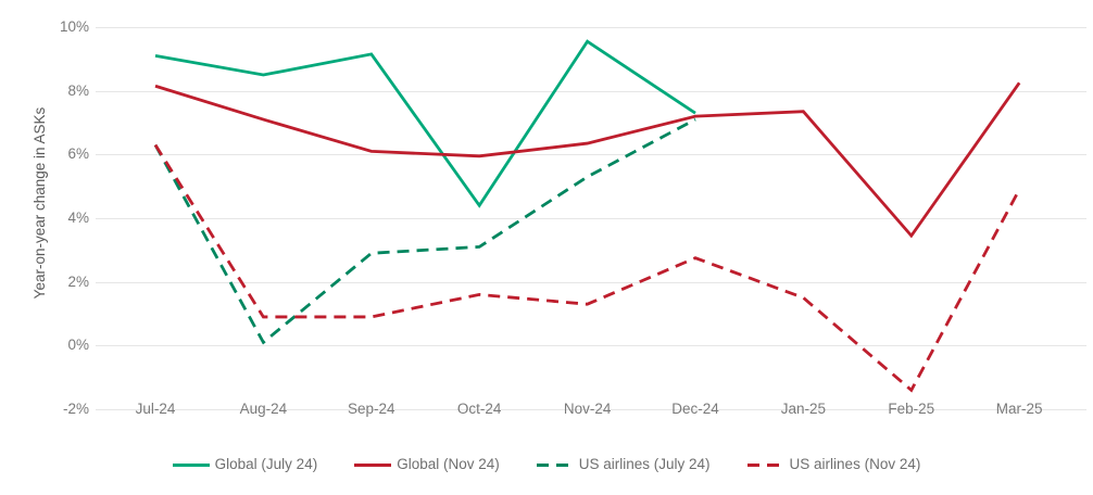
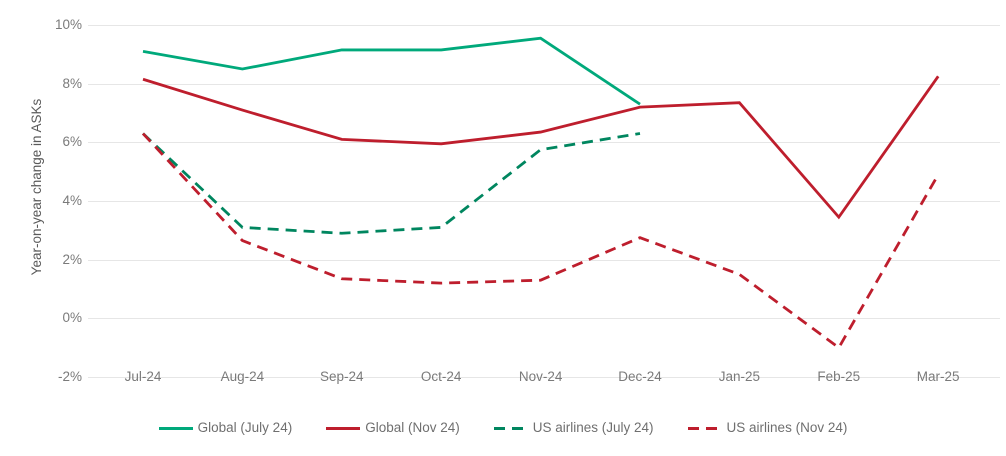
US airlines (July 24)/Aug-24: 0.1% -> 3.1%
US airlines (Nov 24)/Aug-24: 0.9% -> 2.6%
US airlines (Nov 24)/Sep-24: 0.9% -> 1.4%
Global (July 24)/Oct-24: 4.4% -> 9.2%
US airlines (Nov 24)/Oct-24: 1.6% -> 1.2%
US airlines (July 24)/Nov-24: 5.3% -> 5.8%
US airlines (July 24)/Dec-24: 7.1% -> 6.3%
US airlines (Nov 24)/Feb-25: -1.4% -> -1.0%
